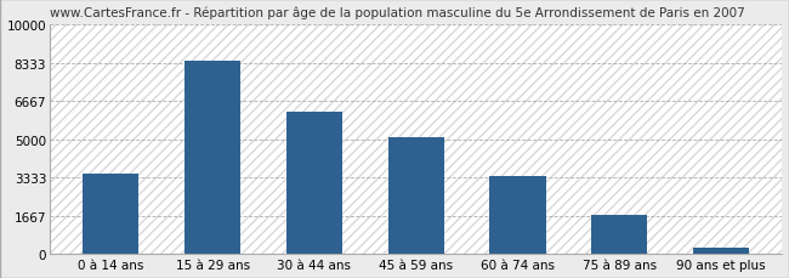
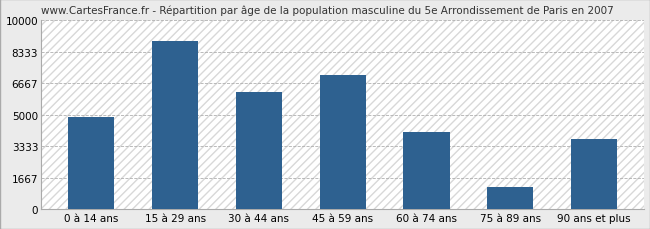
0 à 14 ans: 3500 -> 4900
15 à 29 ans: 8400 -> 8900
45 à 59 ans: 5100 -> 7100
60 à 74 ans: 3400 -> 4100
75 à 89 ans: 1700 -> 1200
90 ans et plus: 300 -> 3700
